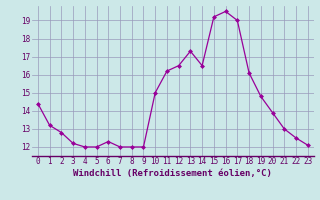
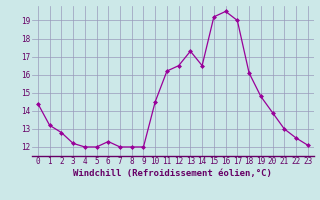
10: 15.0 -> 14.5
